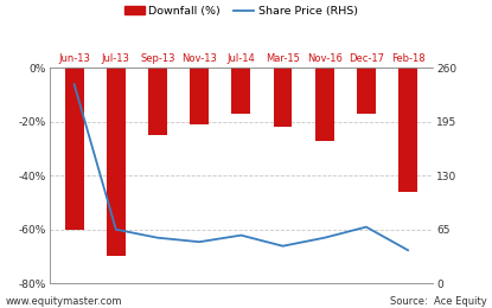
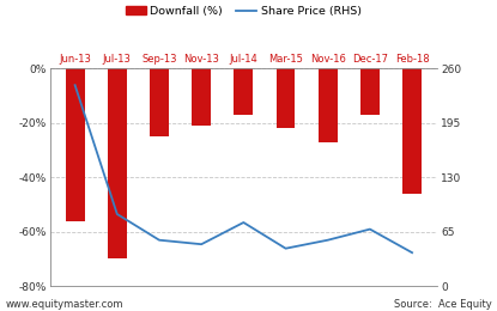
Downfall (%)/Jun-13: -60% -> -56%
Share Price (RHS)/Jul-13: 65 -> 86
Share Price (RHS)/Jul-14: 58 -> 76
